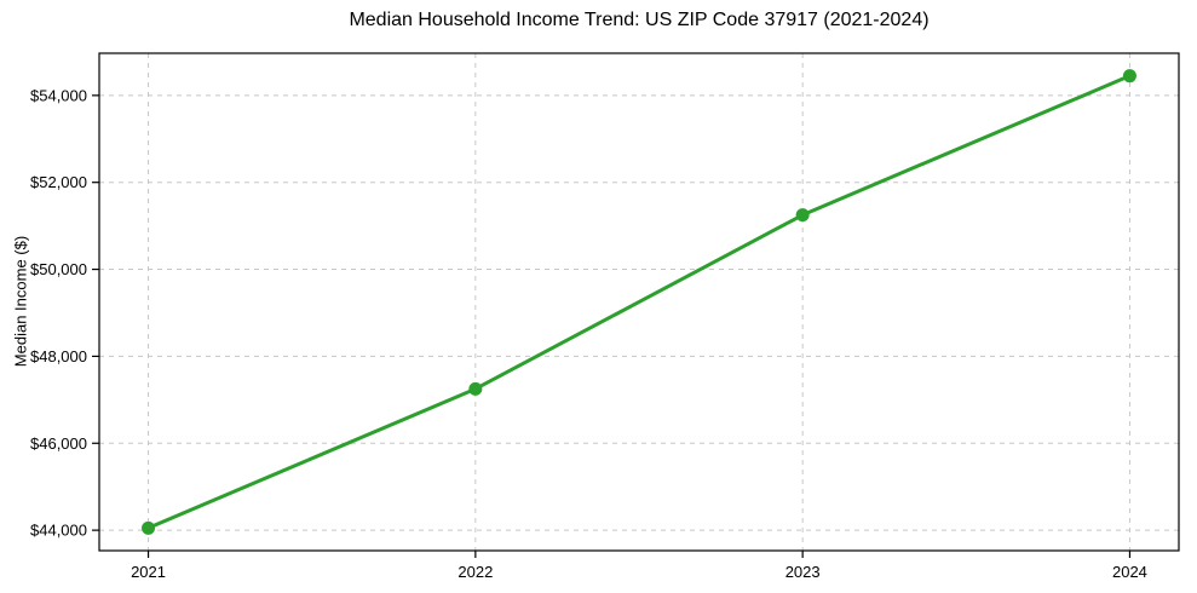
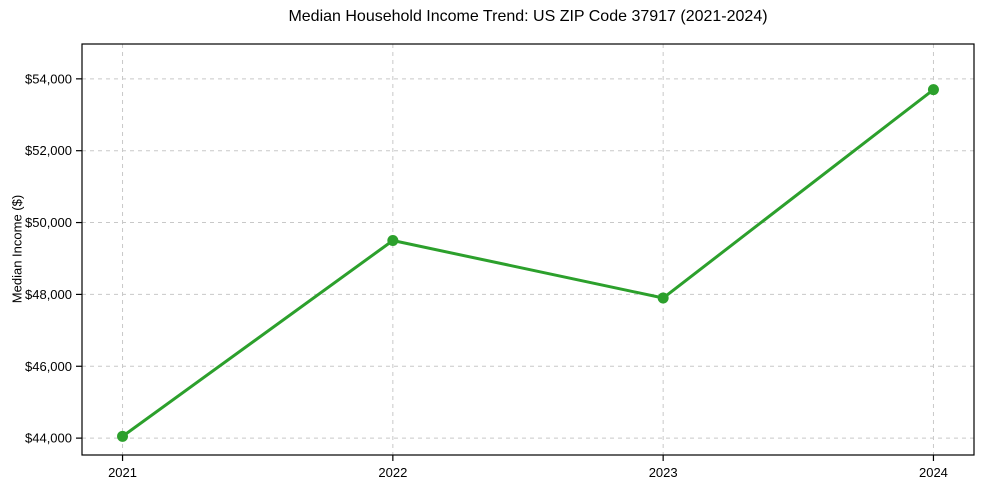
2022: $47200 -> $49500
2023: $51200 -> $47900
2024: $54400 -> $53700
